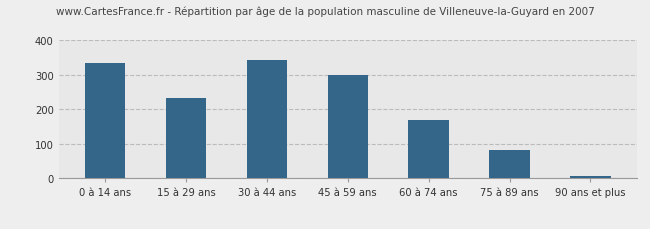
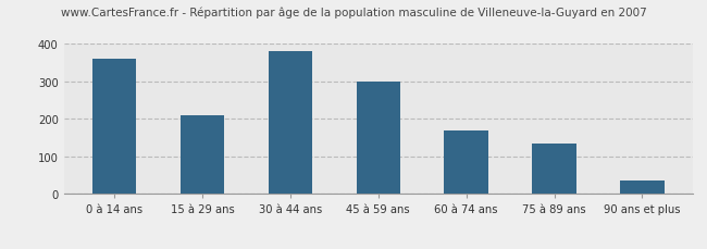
0 à 14 ans: 335 -> 360
15 à 29 ans: 233 -> 210
30 à 44 ans: 343 -> 380
75 à 89 ans: 83 -> 135
90 ans et plus: 8 -> 35
